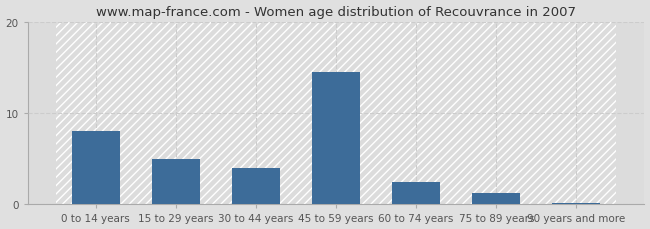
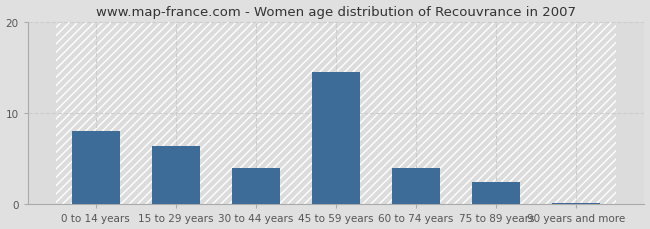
15 to 29 years: 5.0 -> 6.4
60 to 74 years: 2.5 -> 4.0
75 to 89 years: 1.2 -> 2.4
